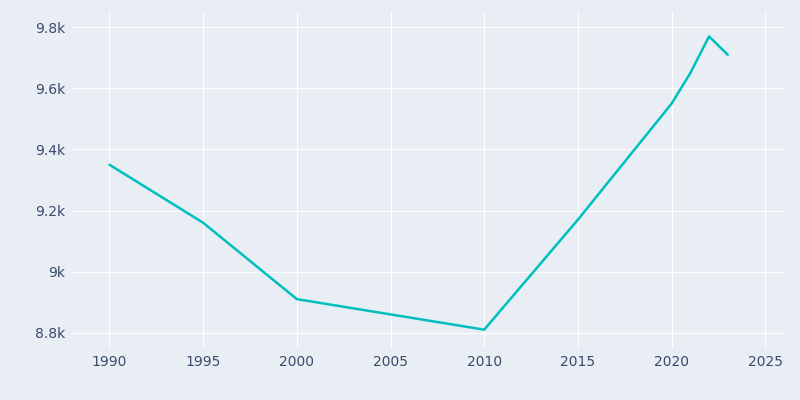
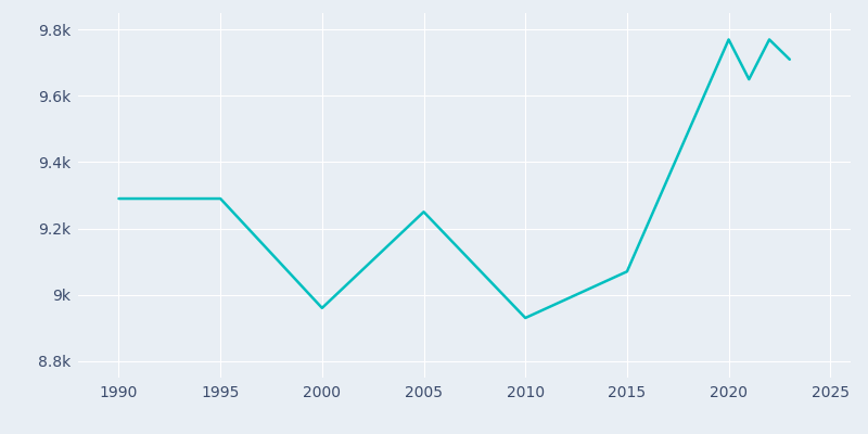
1990: 9.35k -> 9.29k
1995: 9.16k -> 9.29k
2000: 8.91k -> 8.96k
2005: 8.86k -> 9.25k
2010: 8.81k -> 8.93k
2015: 9.17k -> 9.07k
2020: 9.55k -> 9.77k
